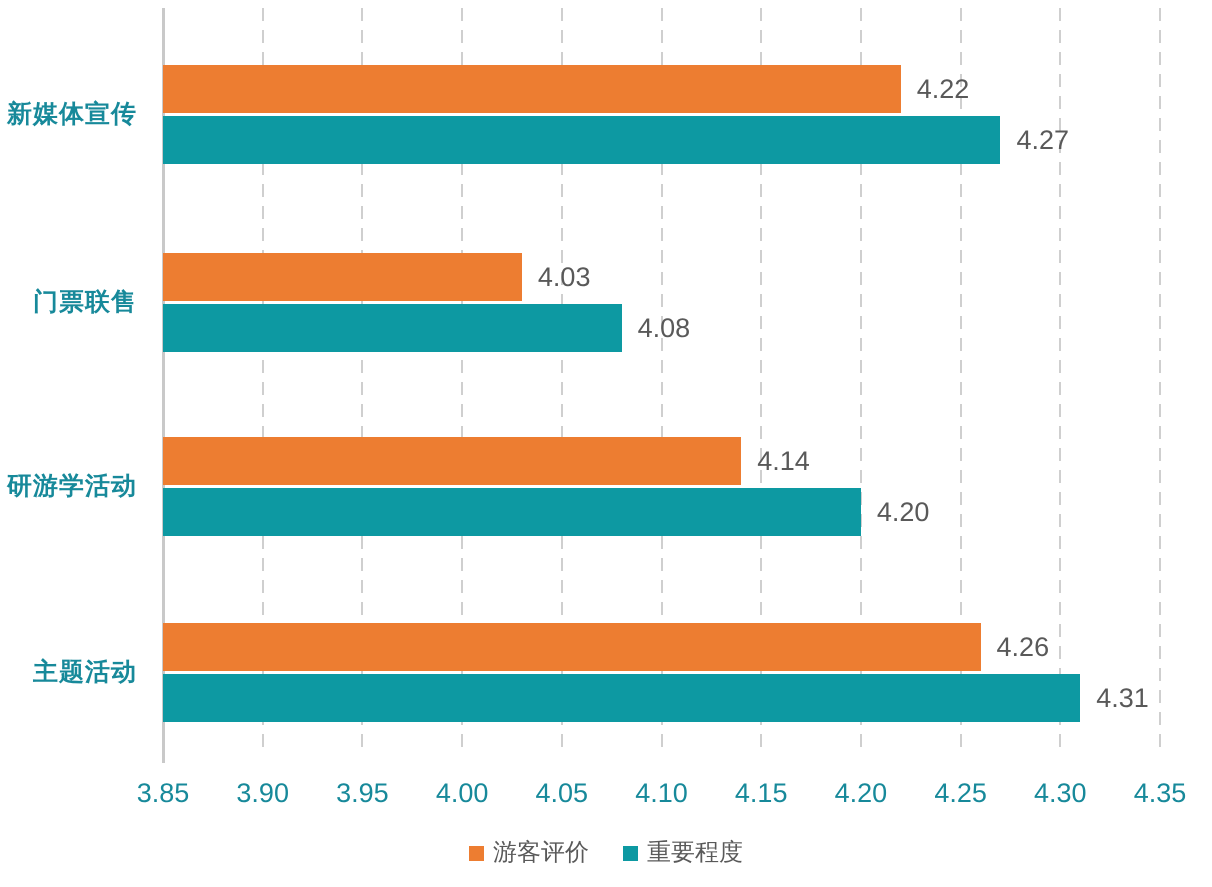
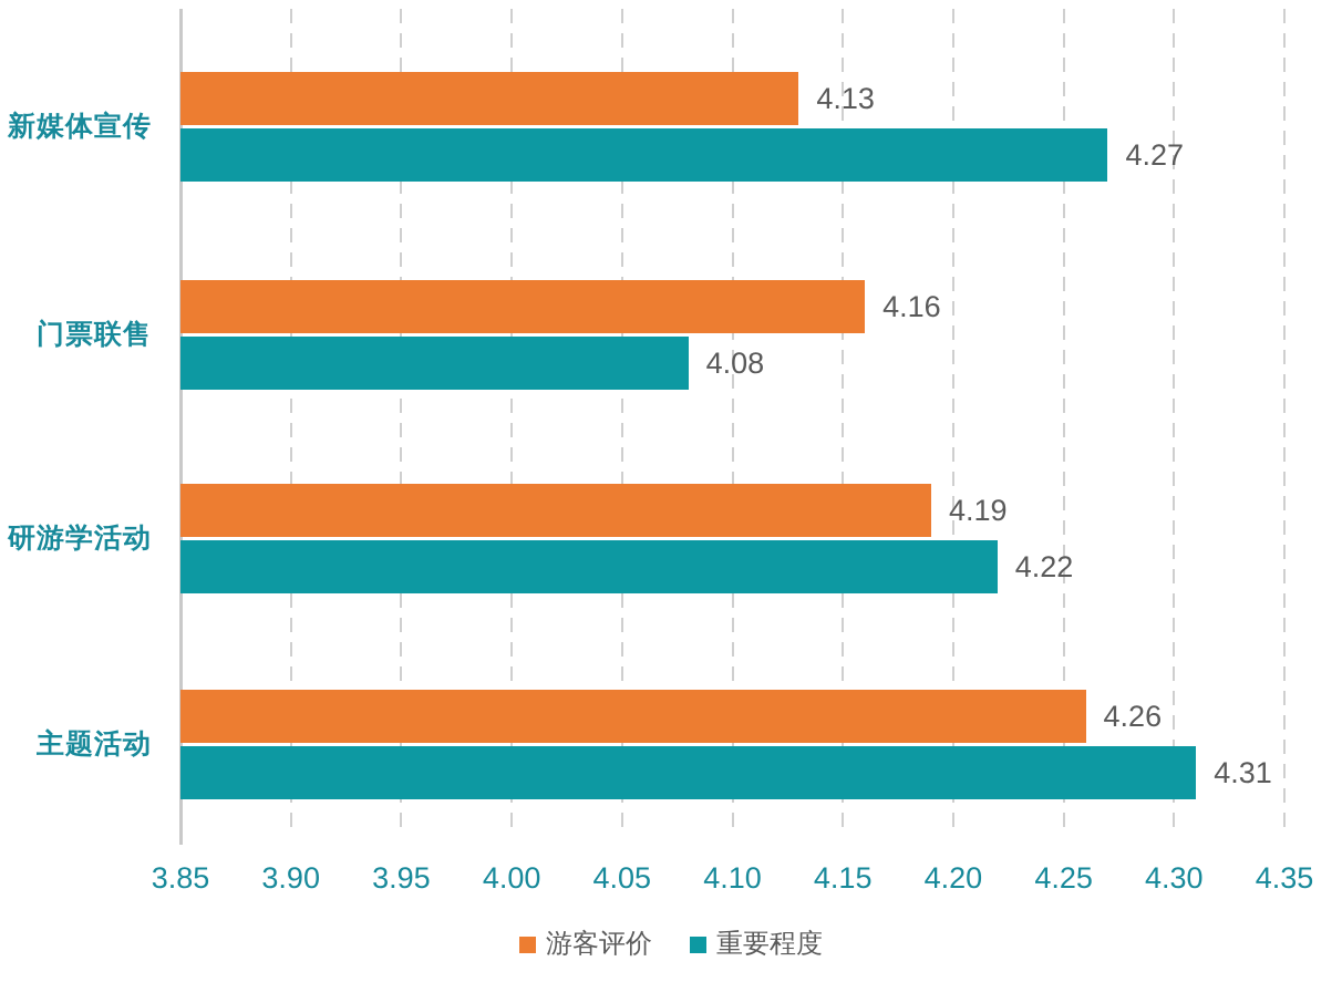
游客评价/新媒体宣传: 4.22 -> 4.13
游客评价/门票联售: 4.03 -> 4.16
游客评价/研游学活动: 4.14 -> 4.19
重要程度/研游学活动: 4.20 -> 4.22
